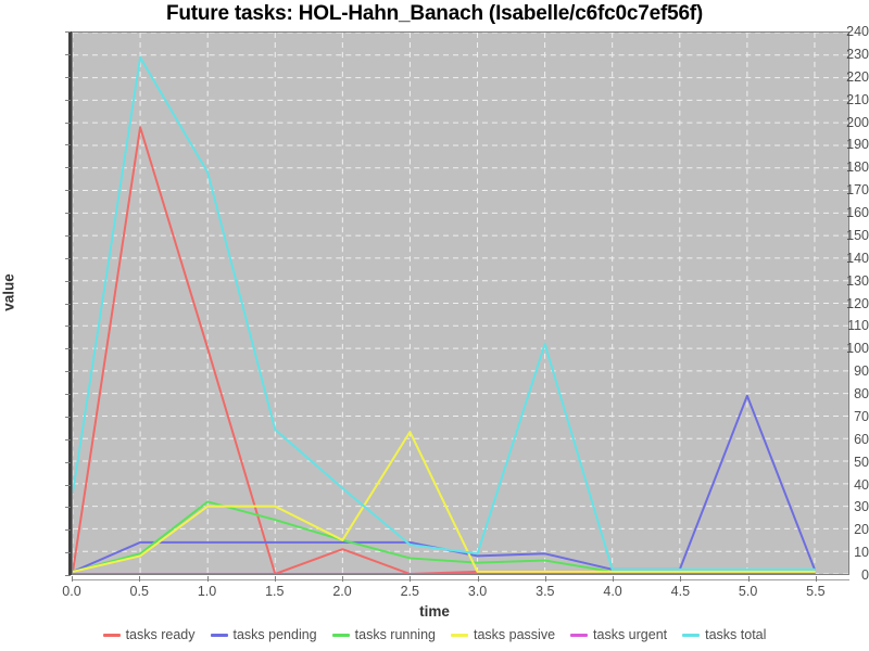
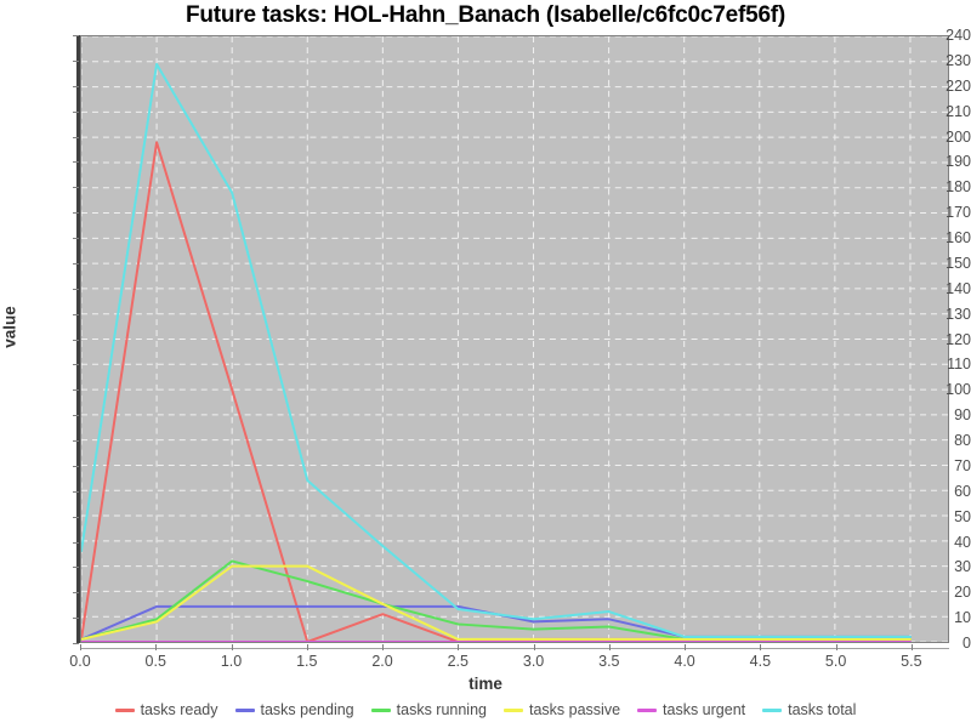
tasks passive/2.5: 63 -> 1
tasks total/3.5: 102 -> 12
tasks pending/5.0: 79 -> 2
